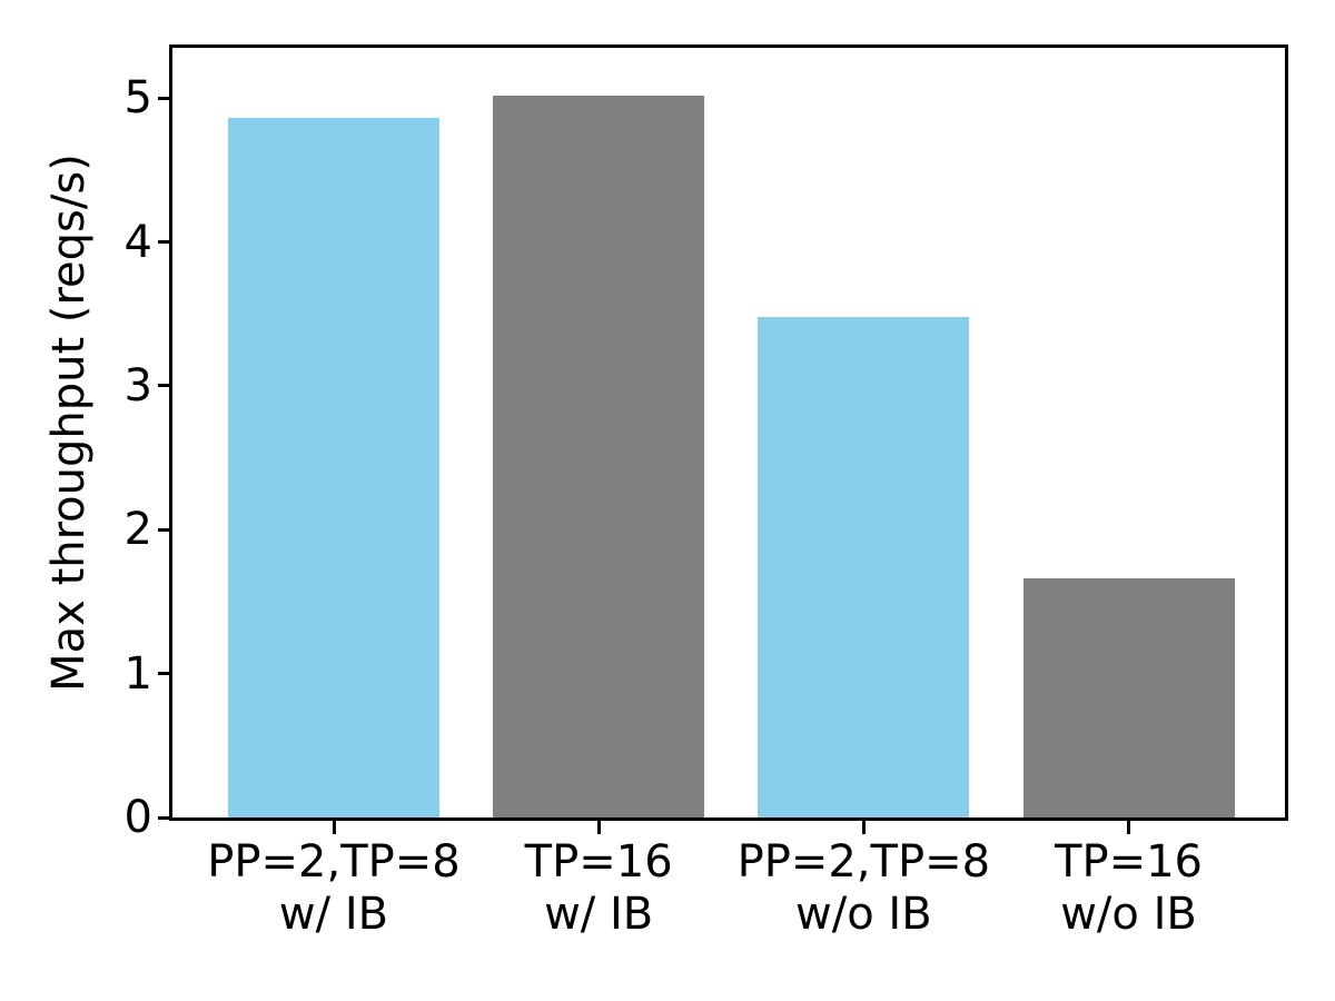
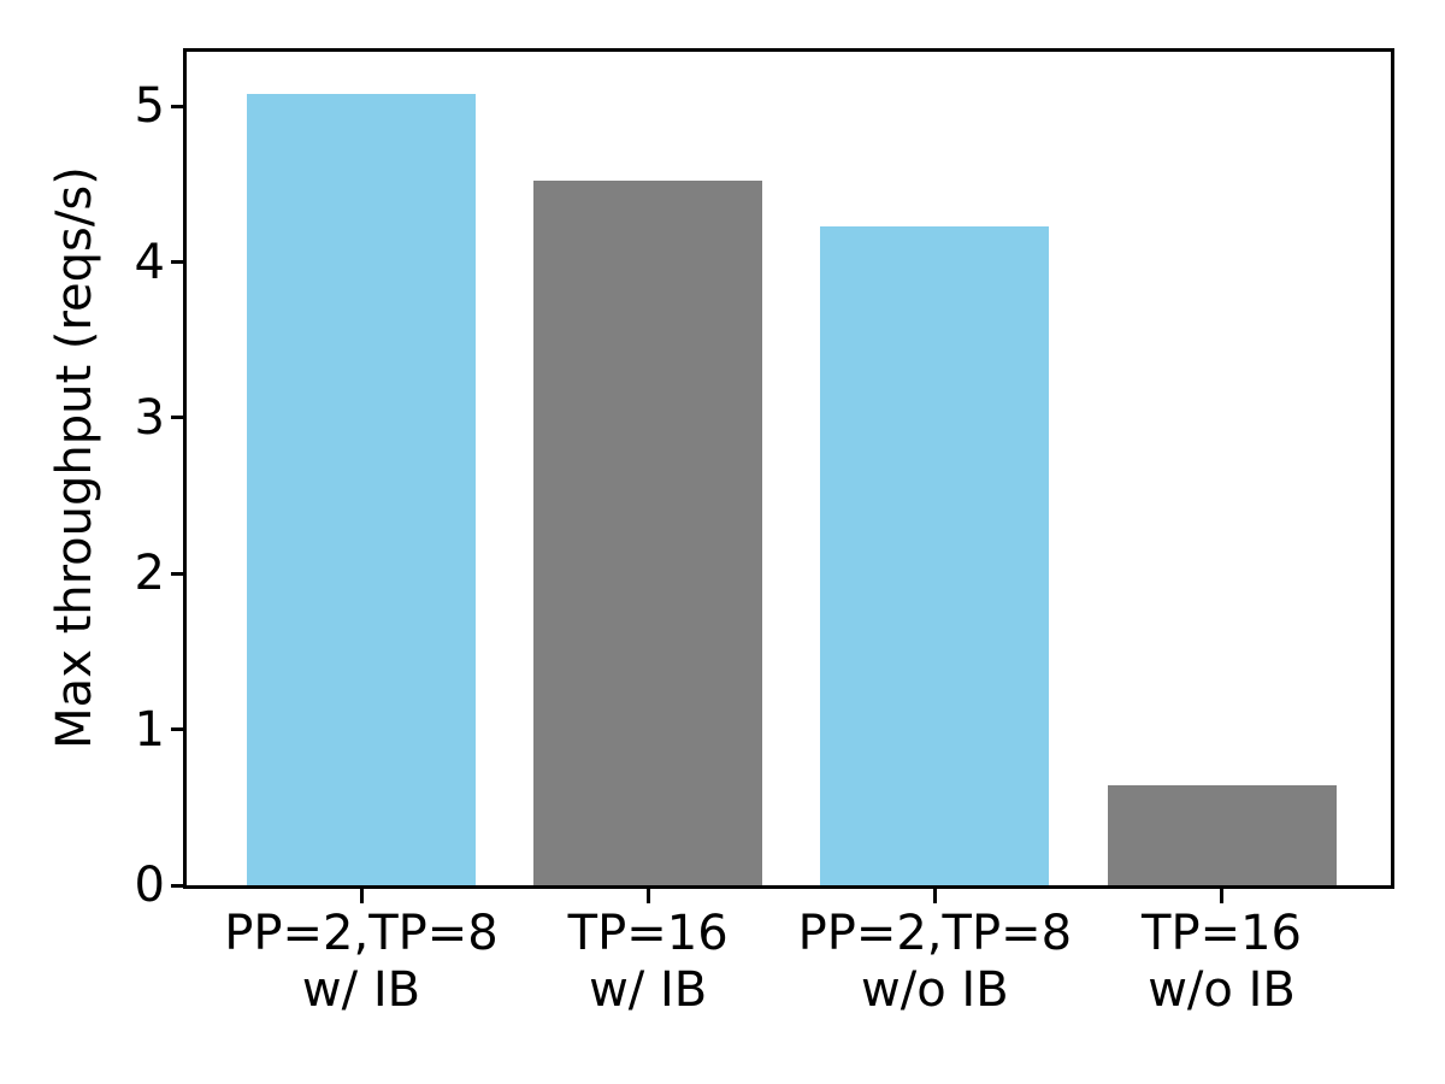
PP=2,TP=8 w/ IB: 4.86 -> 5.08
TP=16 w/ IB: 5.02 -> 4.52
PP=2,TP=8 w/o IB: 3.48 -> 4.23
TP=16 w/o IB: 1.66 -> 0.64
